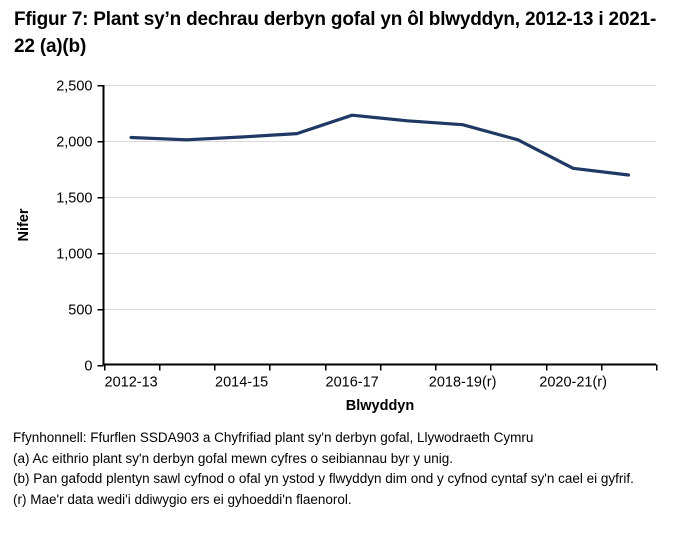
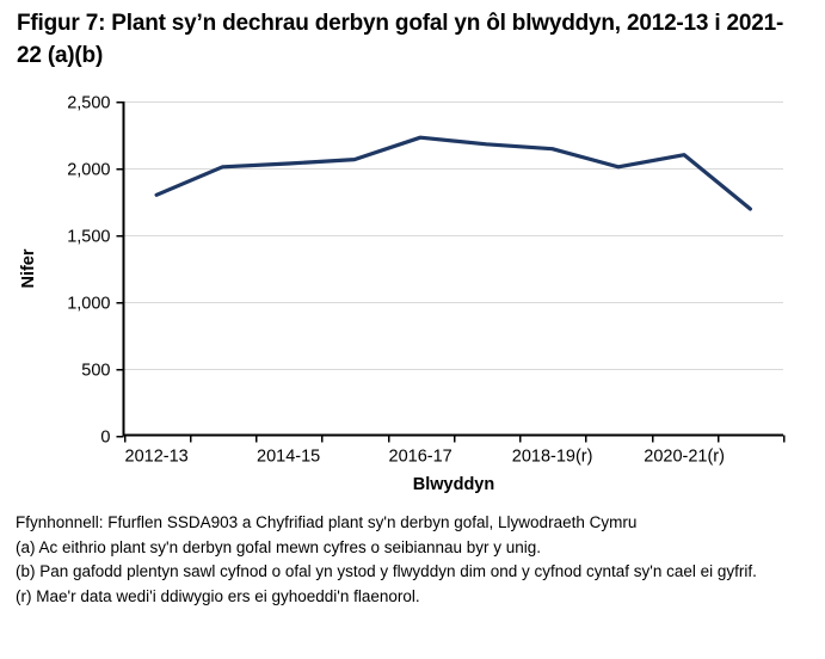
2012-13: 2030 -> 1800
2020-21(r): 1760 -> 2100
